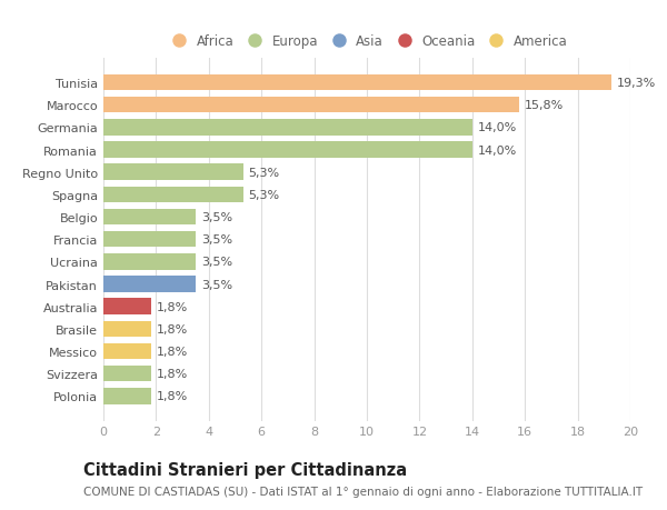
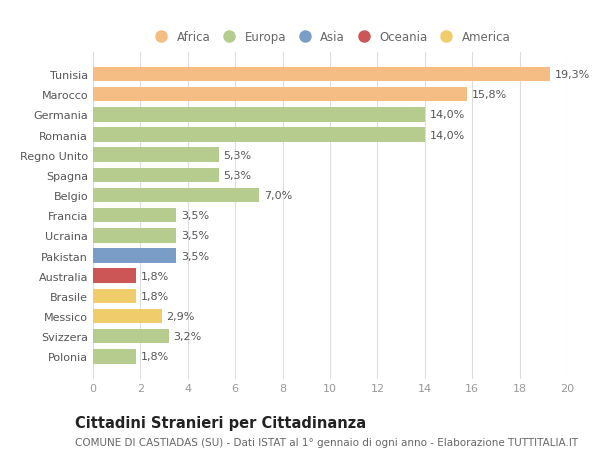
Belgio: 3,5% -> 7,0%
Messico: 1,8% -> 2,9%
Svizzera: 1,8% -> 3,2%
